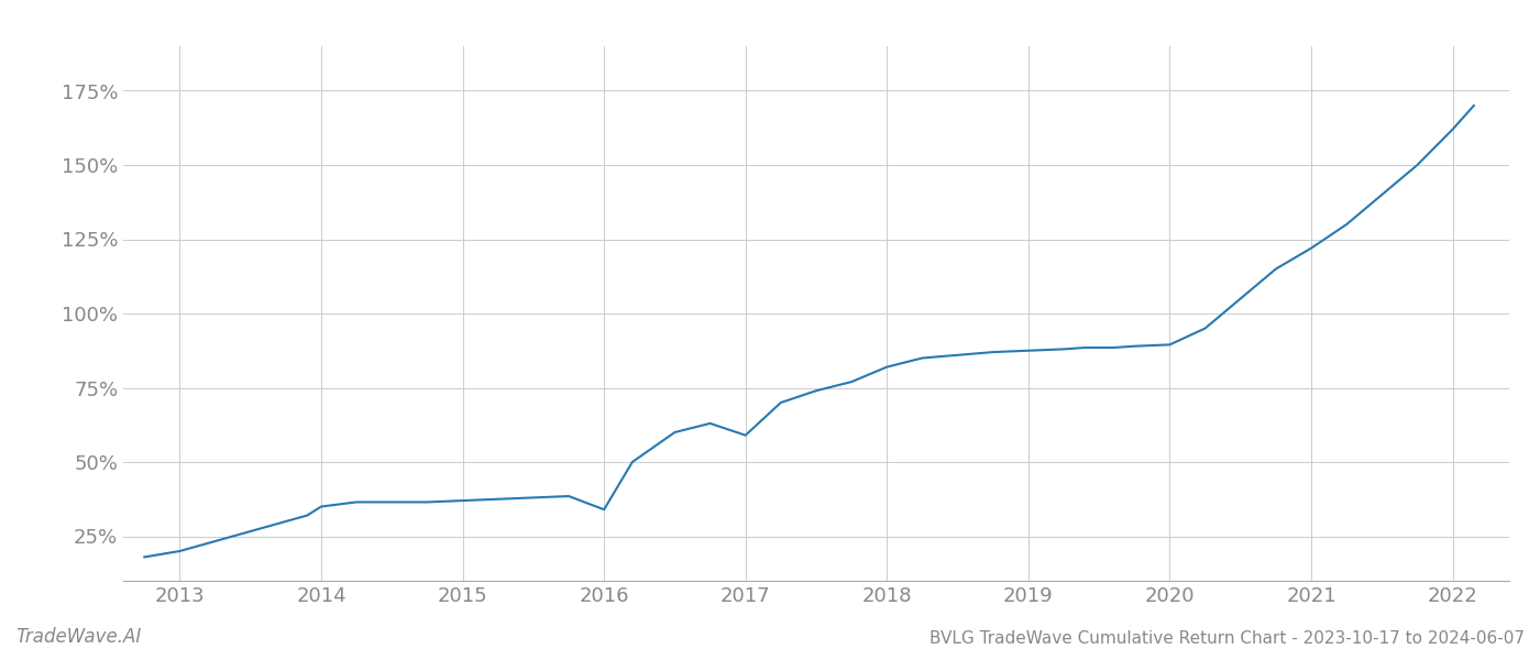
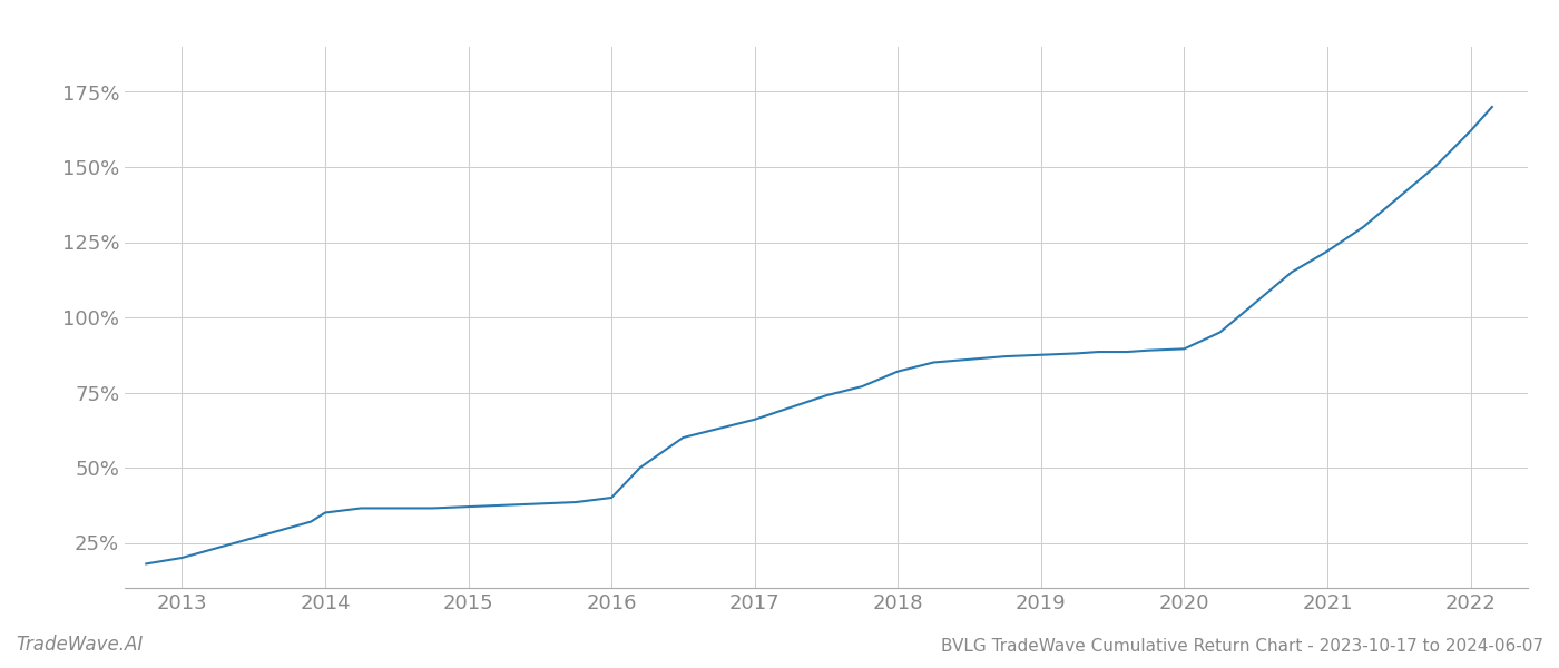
2016: 34.0% -> 40.0%
2017: 59.0% -> 66.0%
